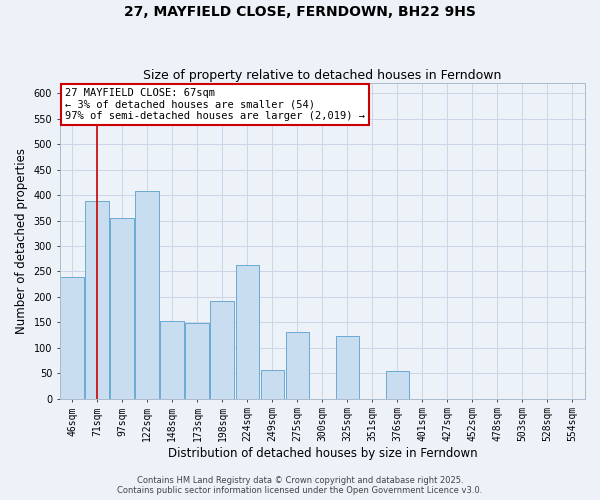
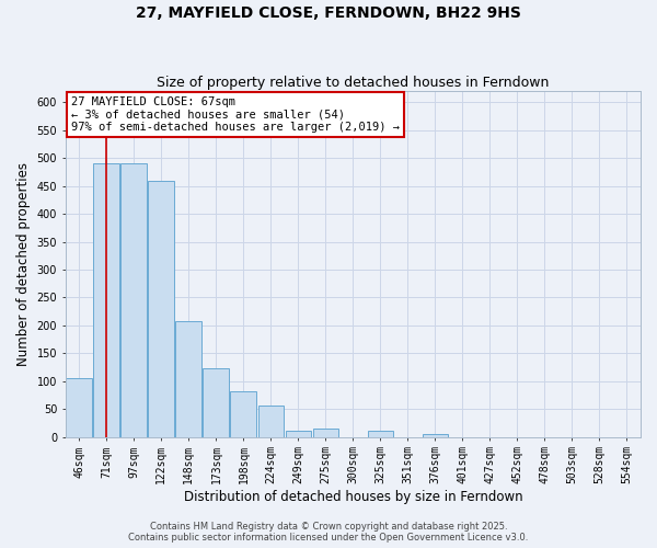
46sqm: 238 -> 105
71sqm: 388 -> 490
97sqm: 354 -> 490
122sqm: 408 -> 460
148sqm: 152 -> 207
173sqm: 148 -> 122
198sqm: 192 -> 82
224sqm: 262 -> 57
249sqm: 56 -> 10
275sqm: 130 -> 15
325sqm: 122 -> 10
376sqm: 54 -> 5
